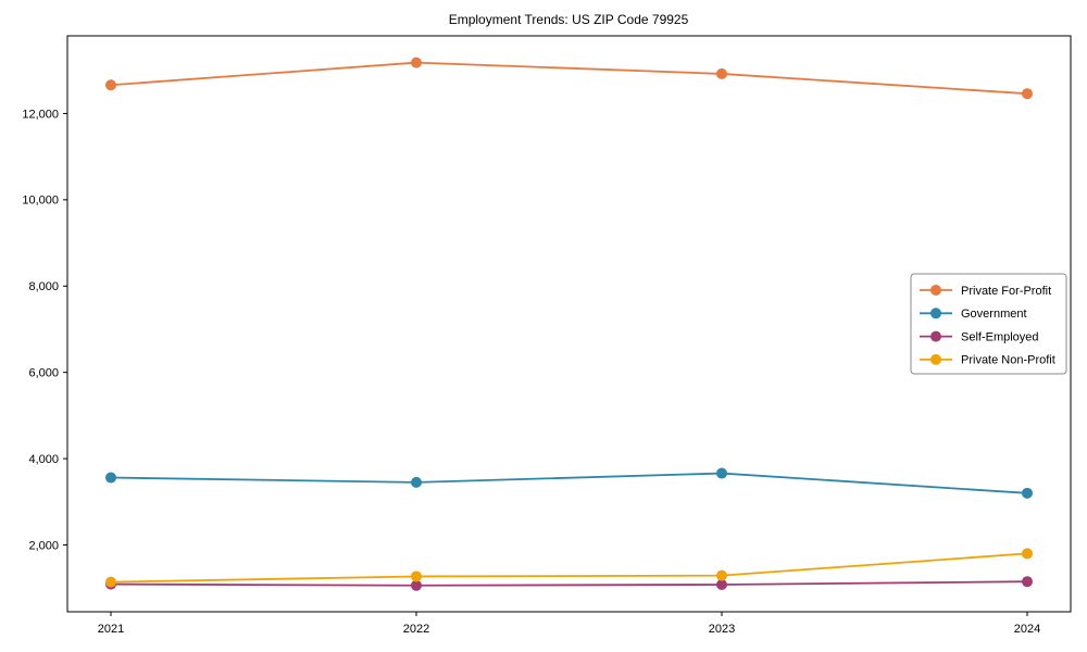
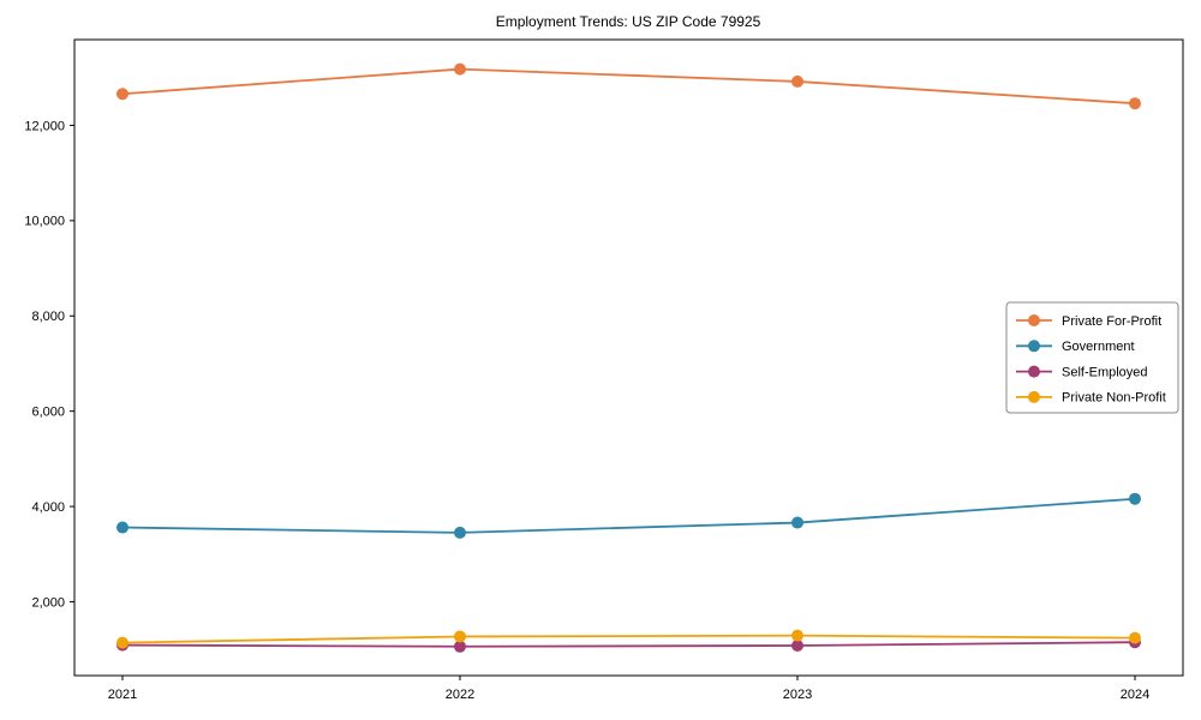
Government/2024: 3200 -> 4200
Private Non-Profit/2024: 1800 -> 1200
